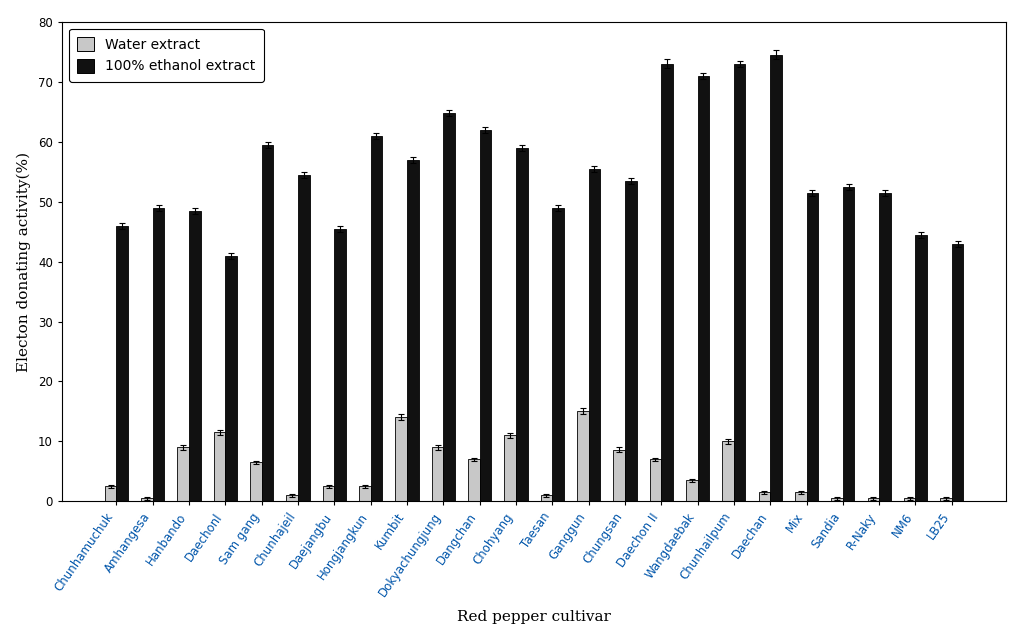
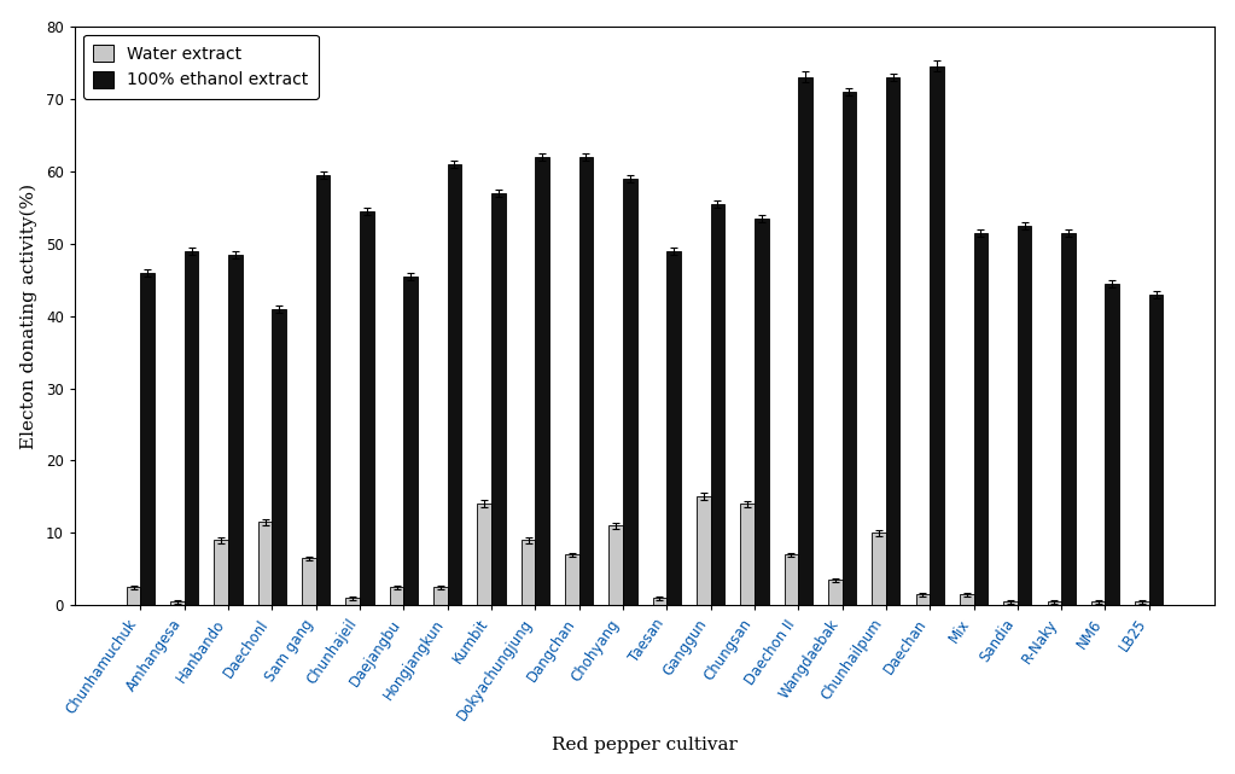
100% ethanol extract/Dokyachungjung: 64.8 -> 62.0
Water extract/Chungsan: 8.6 -> 14.0
